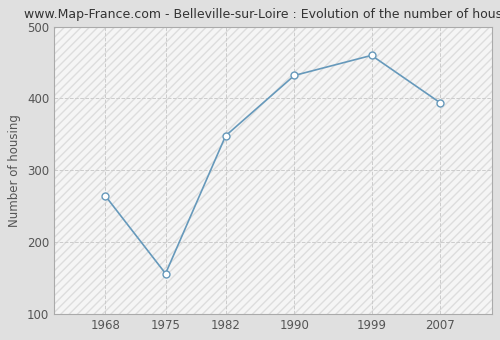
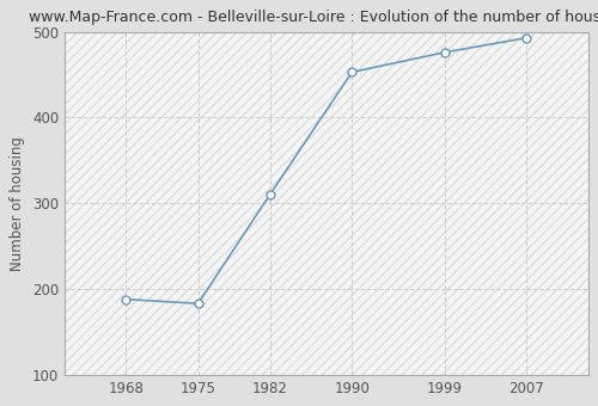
1968: 264 -> 188
1975: 156 -> 183
1982: 348 -> 310
1990: 432 -> 453
1999: 460 -> 476
2007: 394 -> 493
